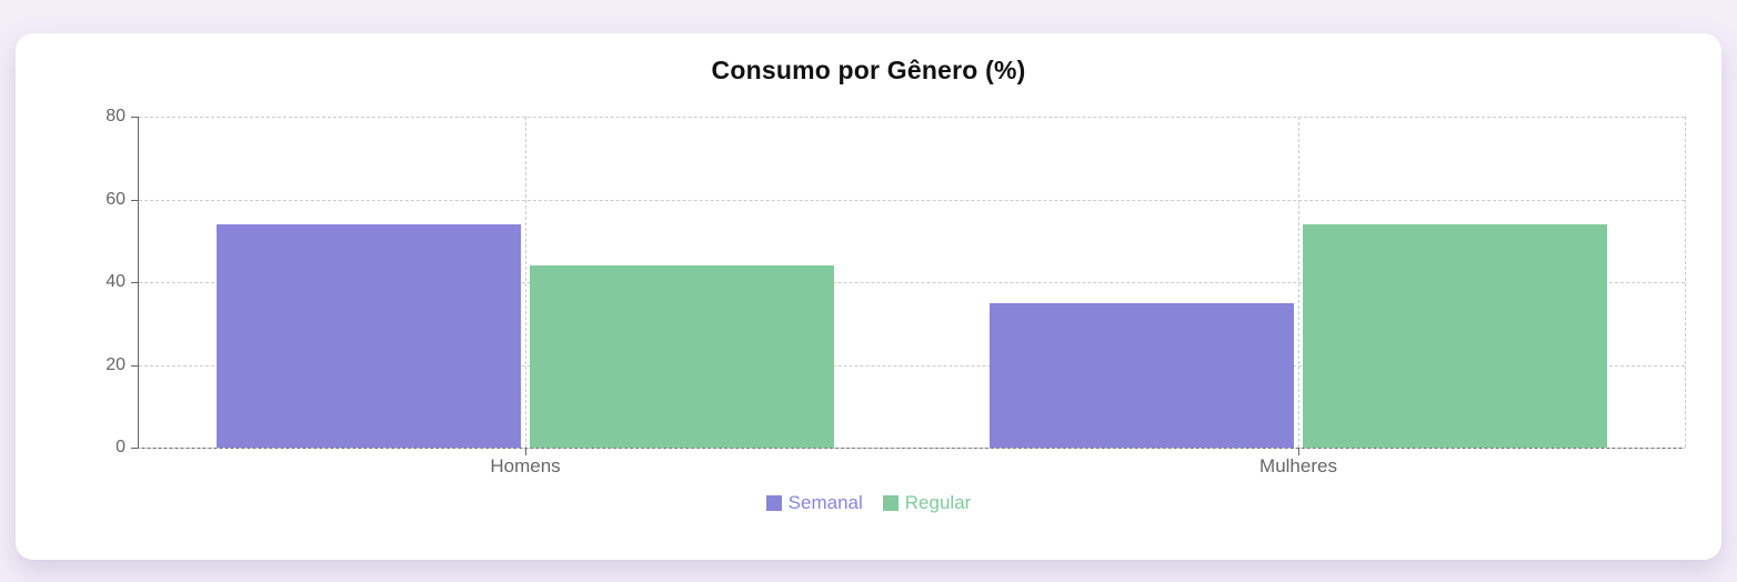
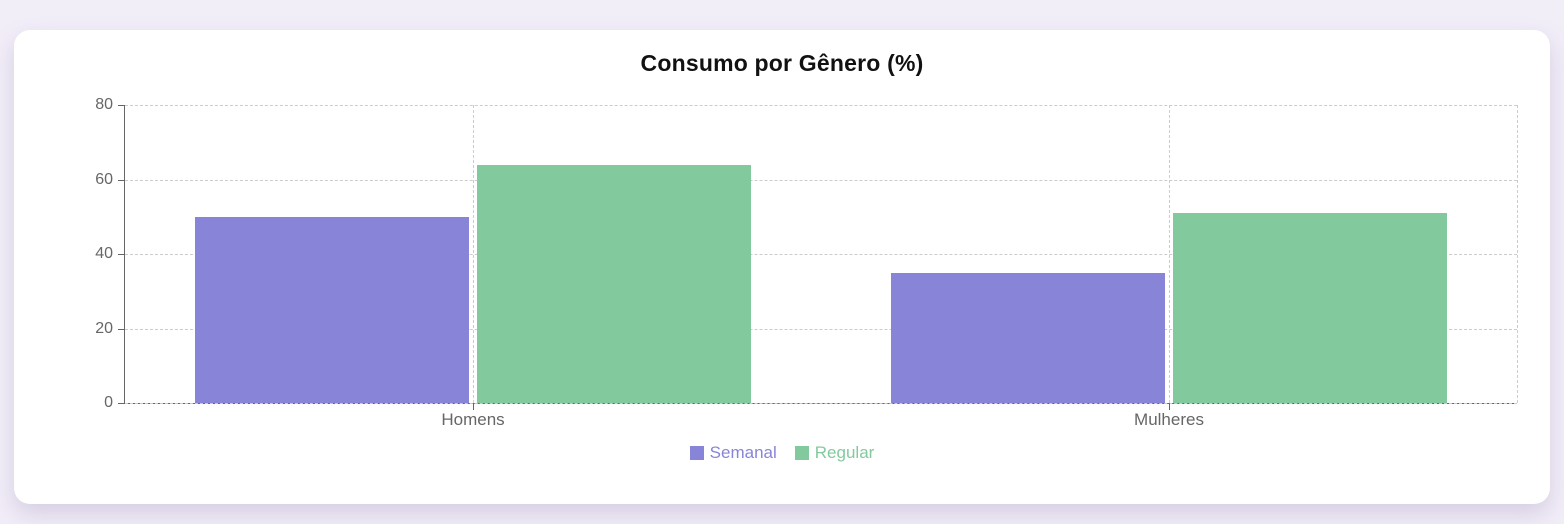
Semanal/Homens: 54 -> 50
Regular/Homens: 44 -> 64
Regular/Mulheres: 54 -> 51
